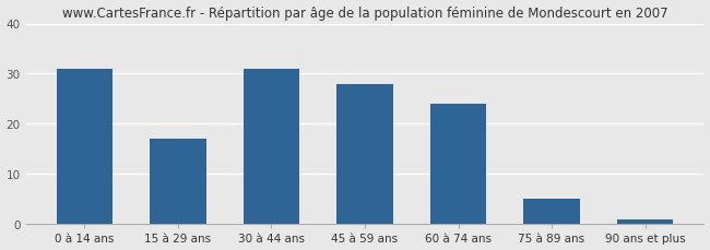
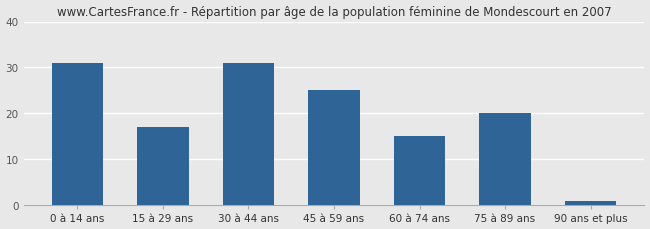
45 à 59 ans: 28 -> 25
60 à 74 ans: 24 -> 15
75 à 89 ans: 5 -> 20
